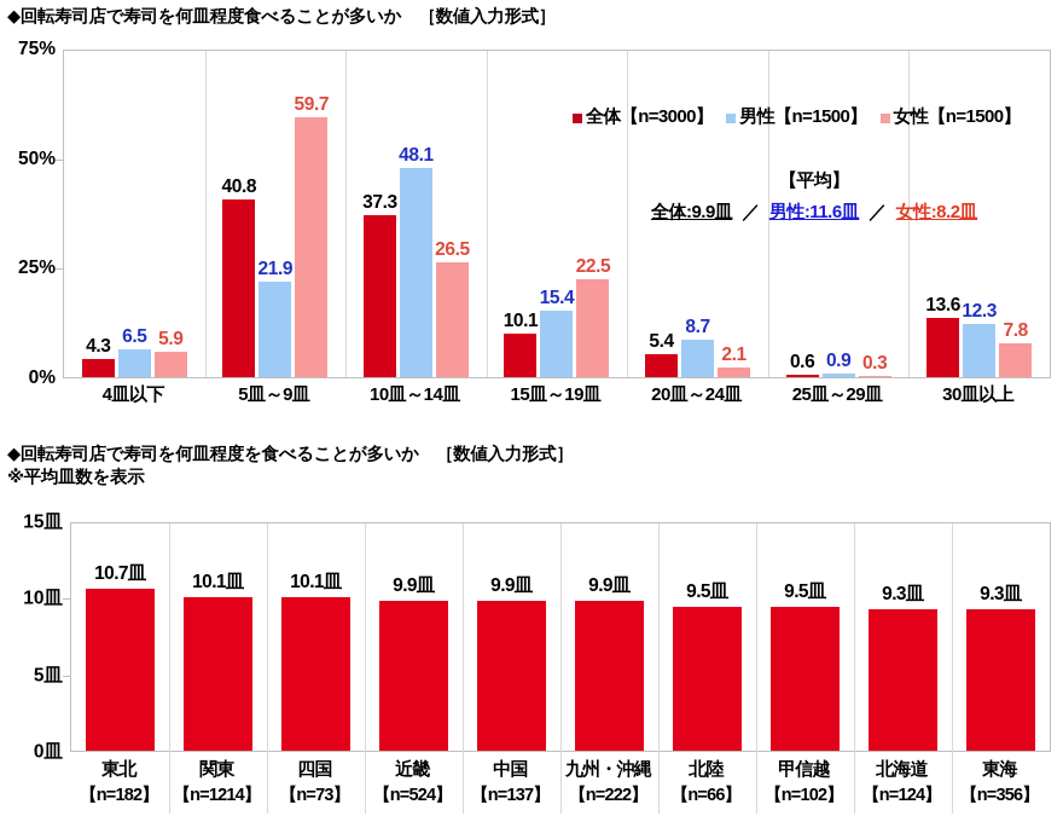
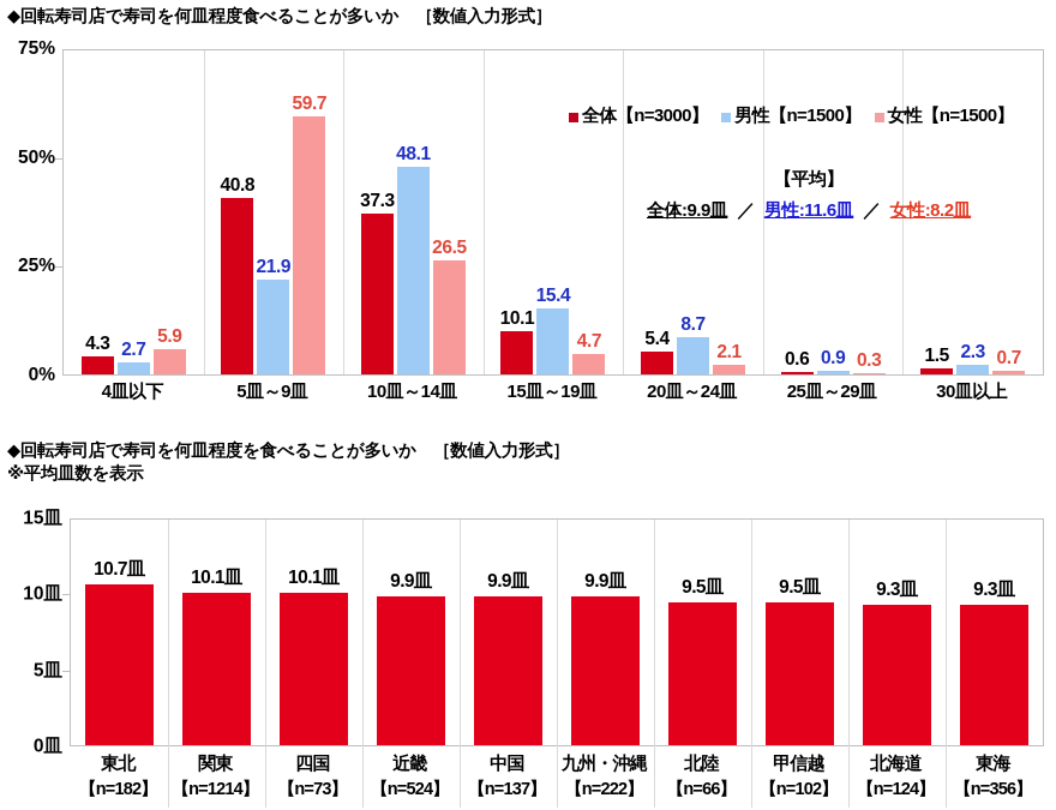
◆回転寿司店で寿司を何皿程度食べることが多いか ［数値入力形式］/男性【n=1500】/4皿以下: 6.5 -> 2.7
◆回転寿司店で寿司を何皿程度食べることが多いか ［数値入力形式］/女性【n=1500】/15皿～19皿: 22.5 -> 4.7
◆回転寿司店で寿司を何皿程度食べることが多いか ［数値入力形式］/全体【n=3000】/30皿以上: 13.6 -> 1.5
◆回転寿司店で寿司を何皿程度食べることが多いか ［数値入力形式］/男性【n=1500】/30皿以上: 12.3 -> 2.3
◆回転寿司店で寿司を何皿程度食べることが多いか ［数値入力形式］/女性【n=1500】/30皿以上: 7.8 -> 0.7
